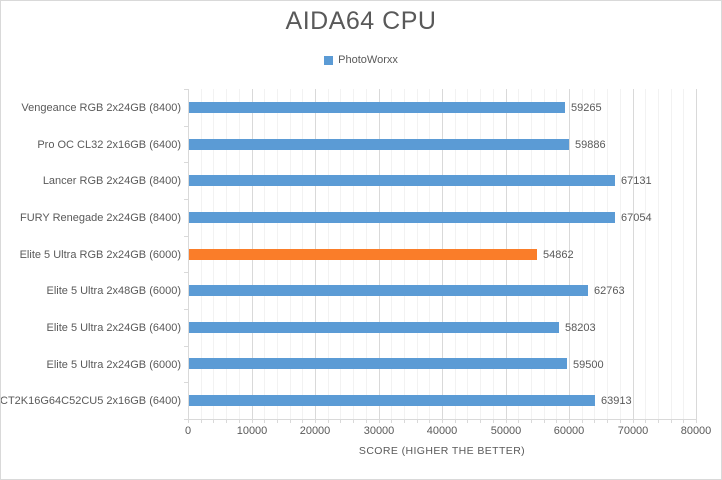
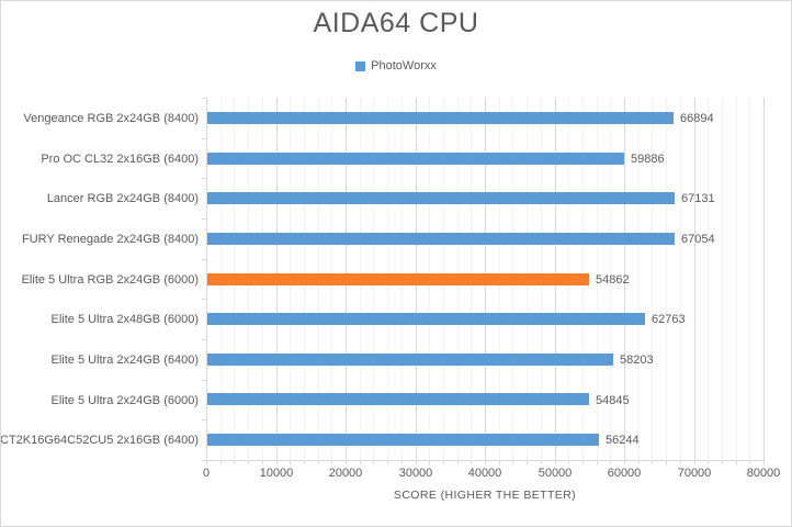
Vengeance RGB 2x24GB (8400): 59265 -> 66894
Elite 5 Ultra 2x24GB (6000): 59500 -> 54845
CT2K16G64C52CU5 2x16GB (6400): 63913 -> 56244
